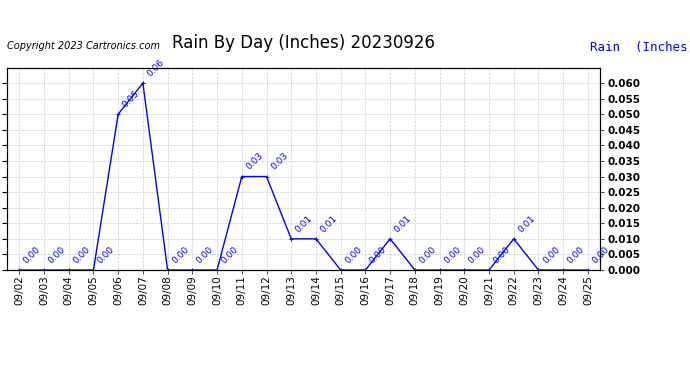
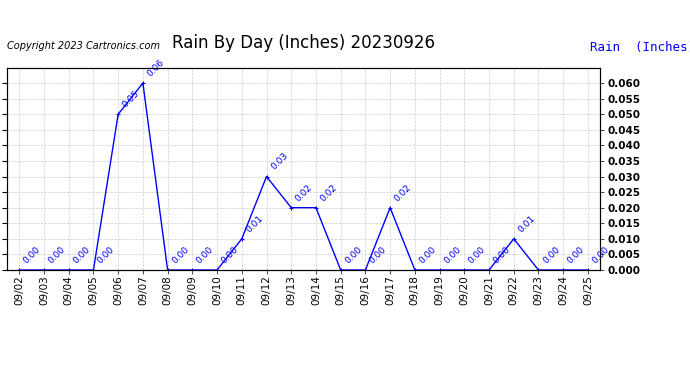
09/11: 0.03 -> 0.01
09/13: 0.01 -> 0.02
09/14: 0.01 -> 0.02
09/17: 0.01 -> 0.02
